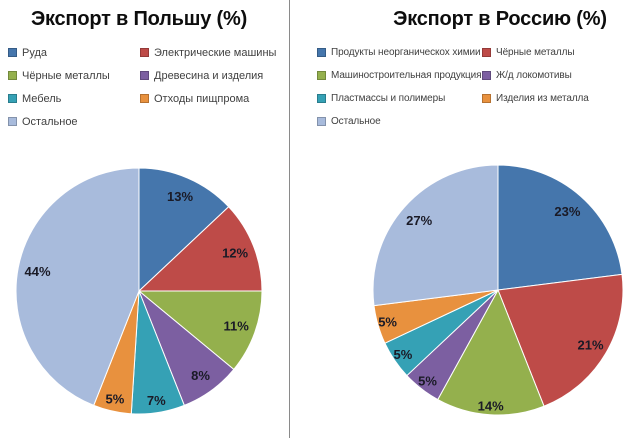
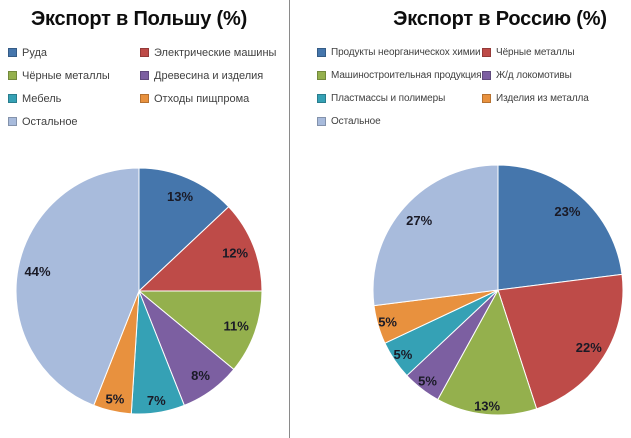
Экспорт в Россию (%)/Чёрные металлы: 21% -> 22%
Экспорт в Россию (%)/Машиностроительная продукция: 14% -> 13%
